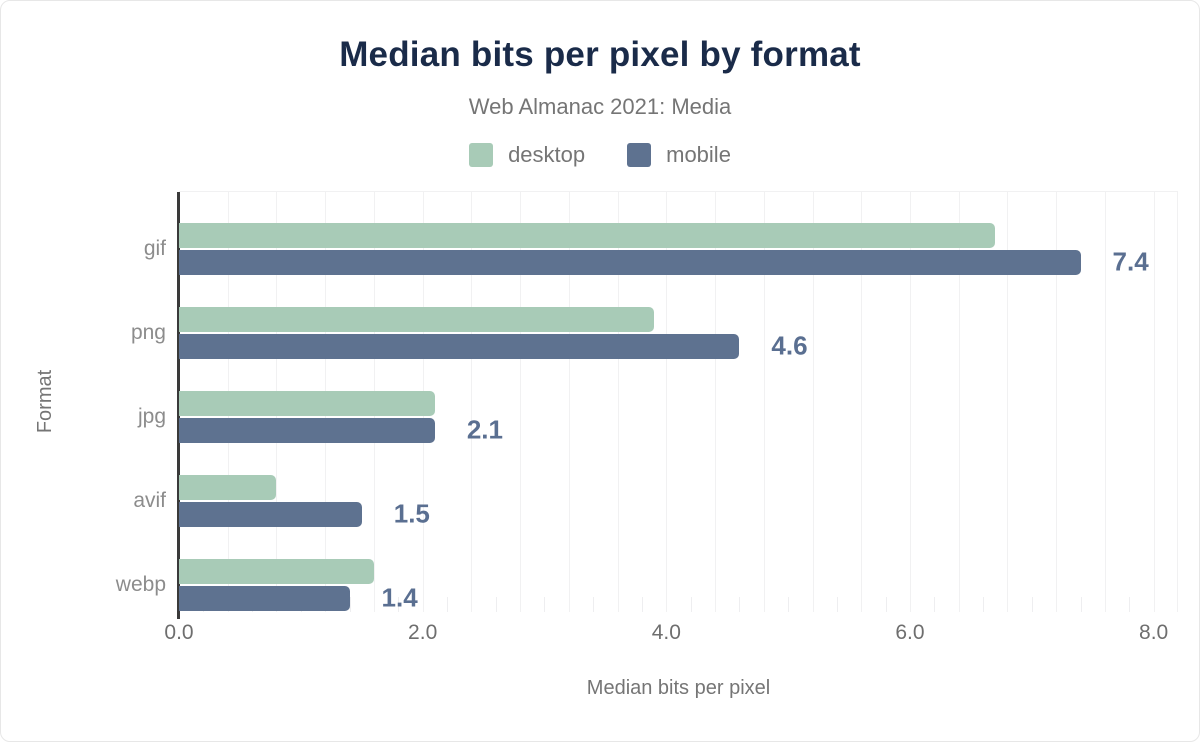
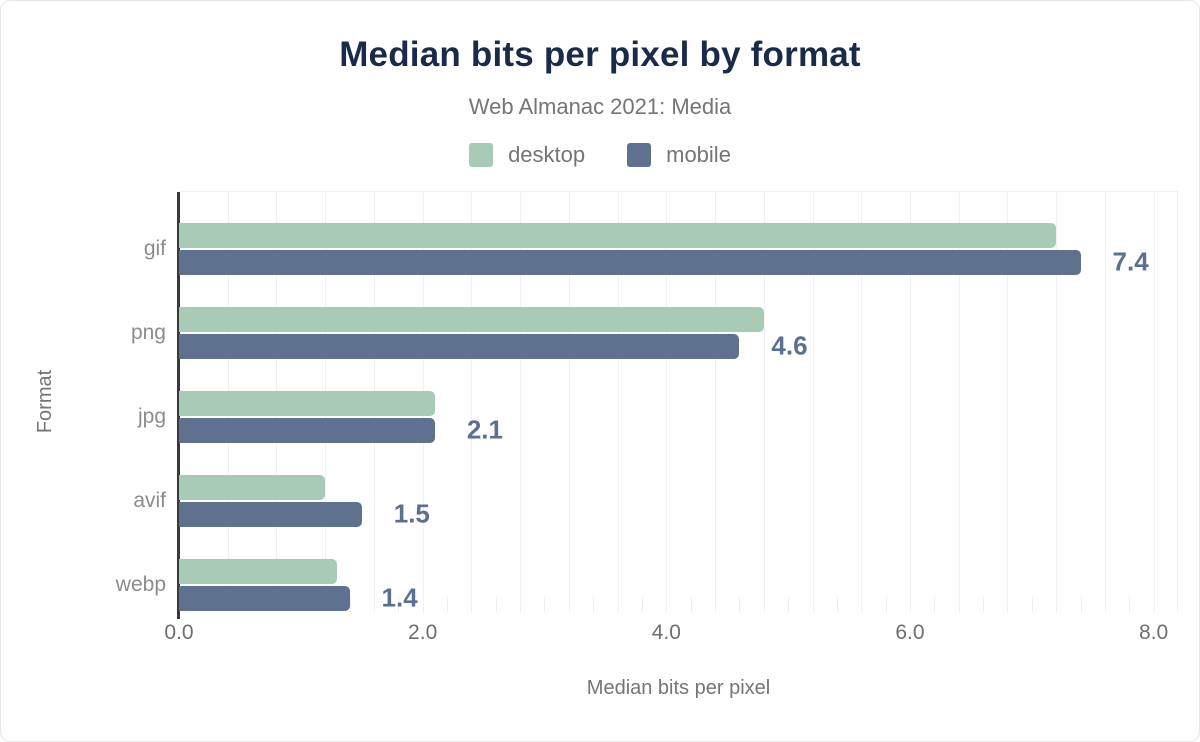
desktop/gif: 6.7 -> 7.2
desktop/png: 3.9 -> 4.8
desktop/avif: 0.8 -> 1.2
desktop/webp: 1.6 -> 1.3
